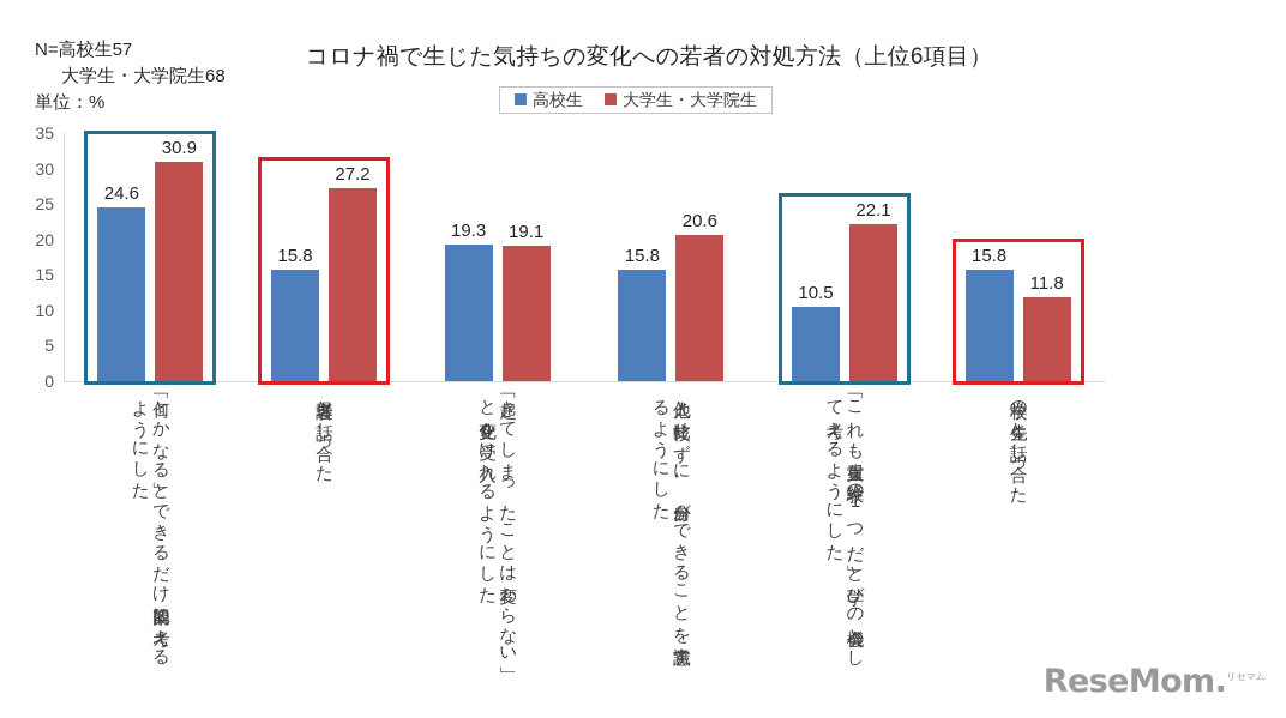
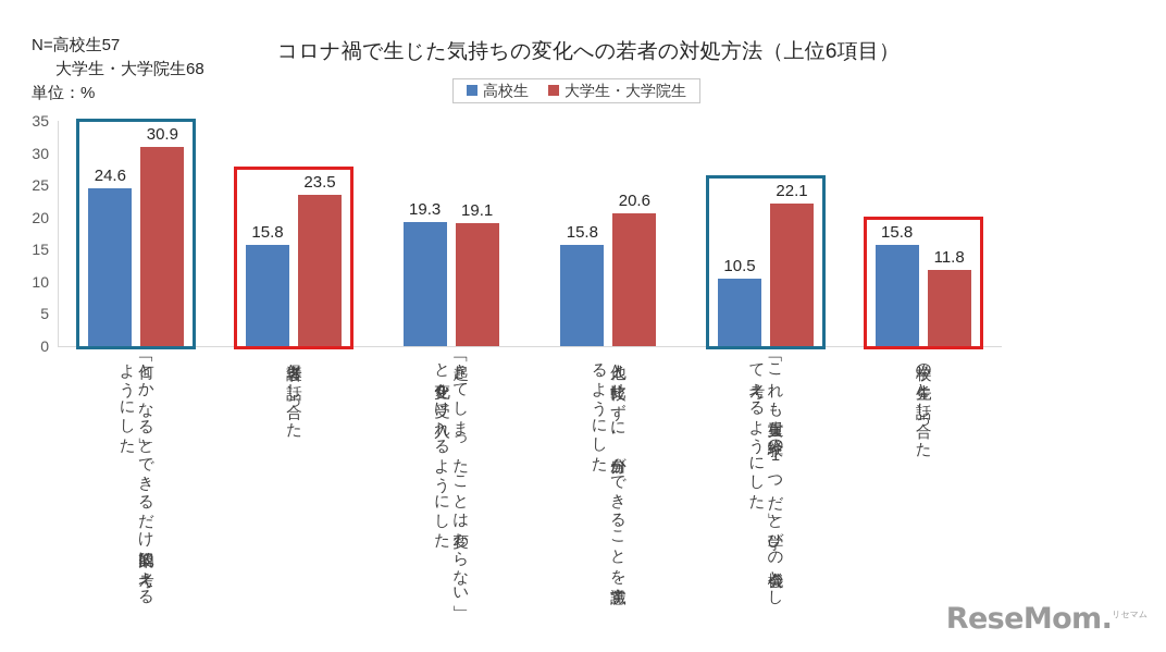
大学生・大学院生/保護者と話し合った: 27.2 -> 23.5
